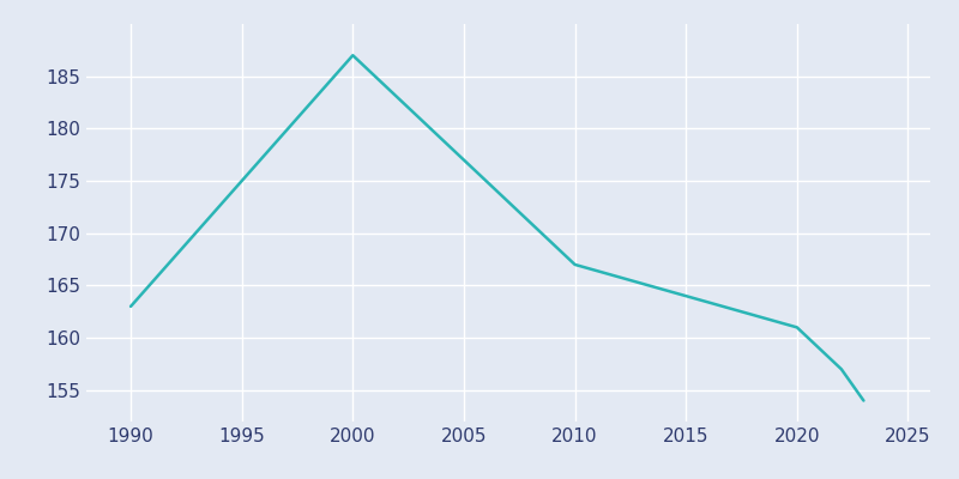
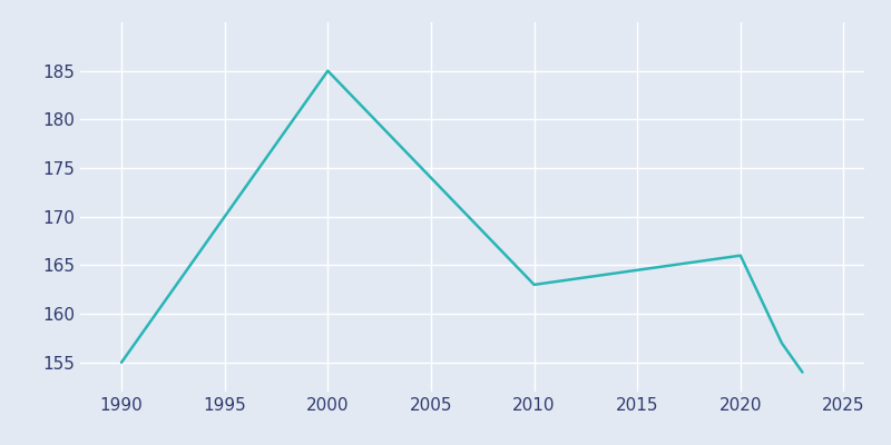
1990: 163 -> 155
2000: 187 -> 185
2010: 167 -> 163
2020: 161 -> 166
